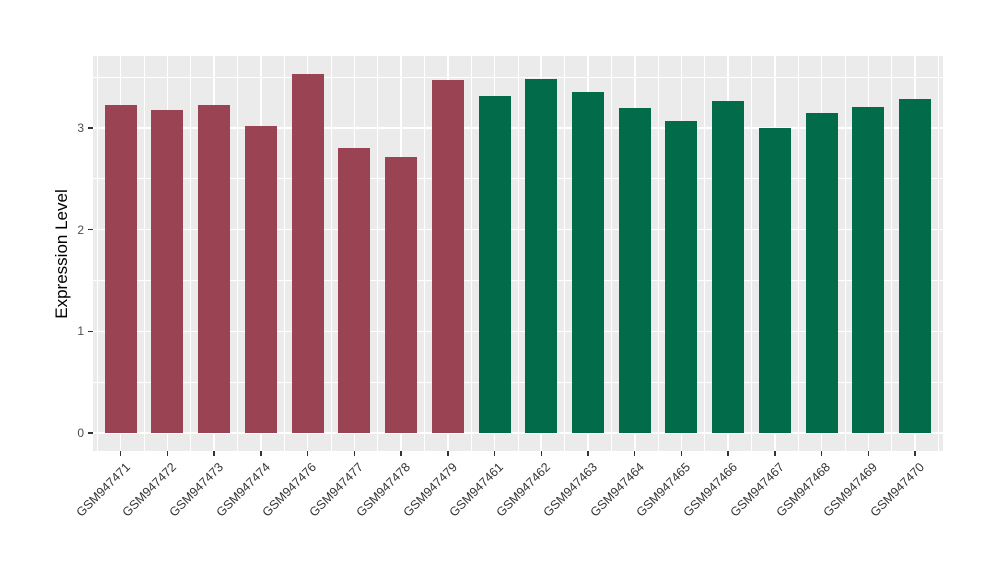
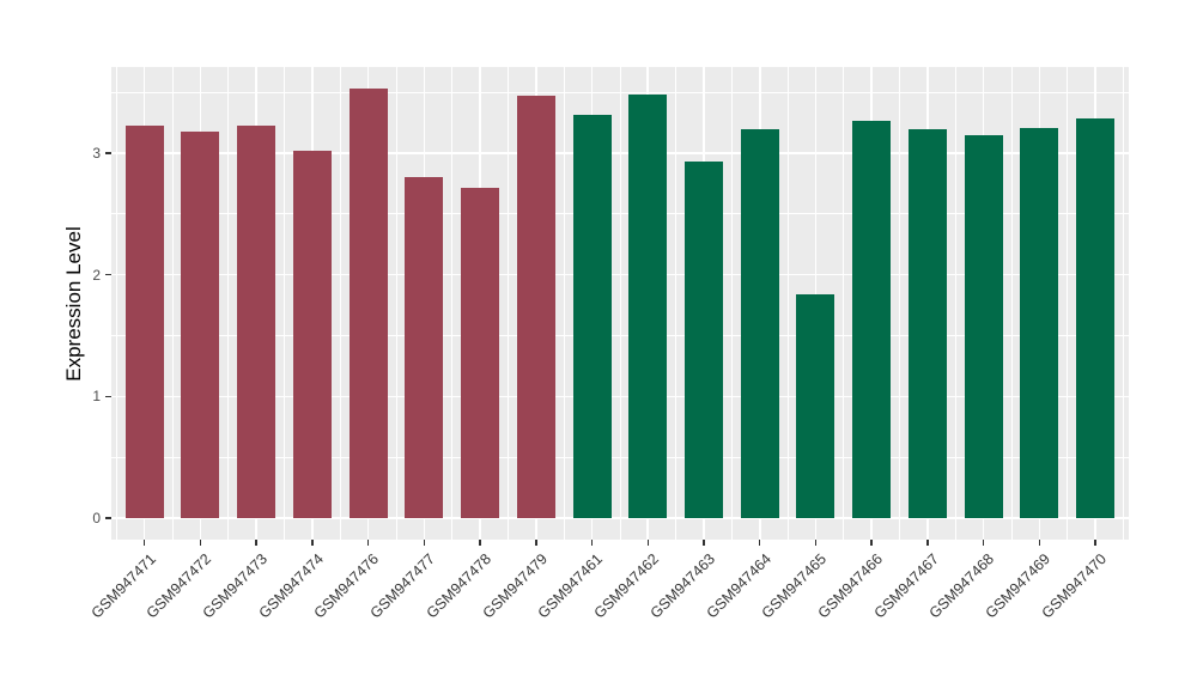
GSM947463: 3.35 -> 2.93
GSM947465: 3.07 -> 1.84
GSM947467: 3.00 -> 3.20
